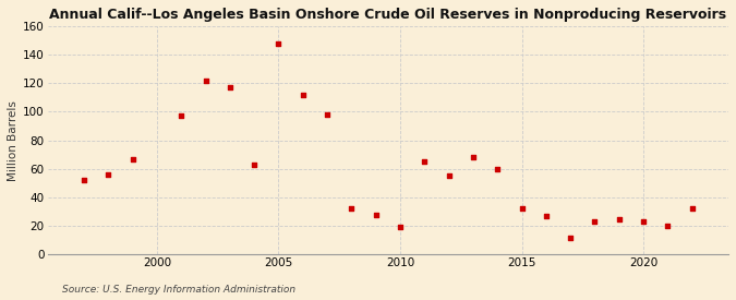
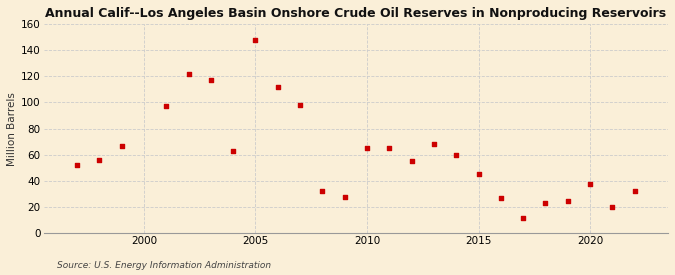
2010: 19 -> 65
2015: 32 -> 45
2020: 23 -> 38
